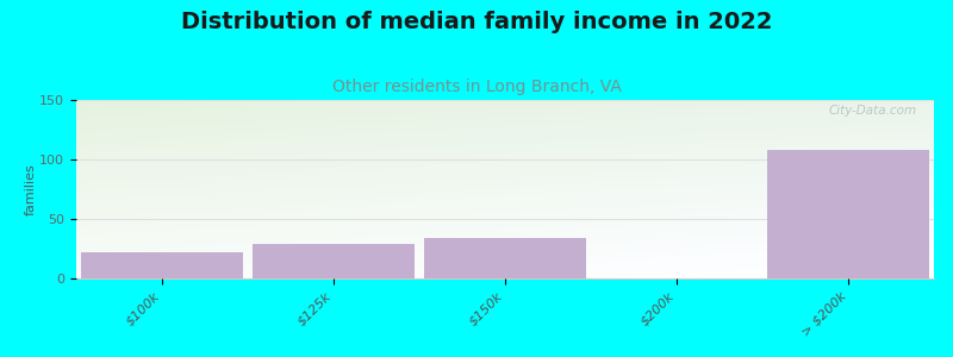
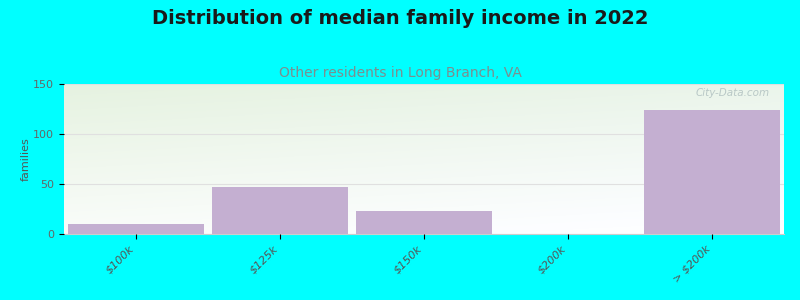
$100k: 22 -> 10
$125k: 29 -> 47
$150k: 34 -> 23
> $200k: 108 -> 124
